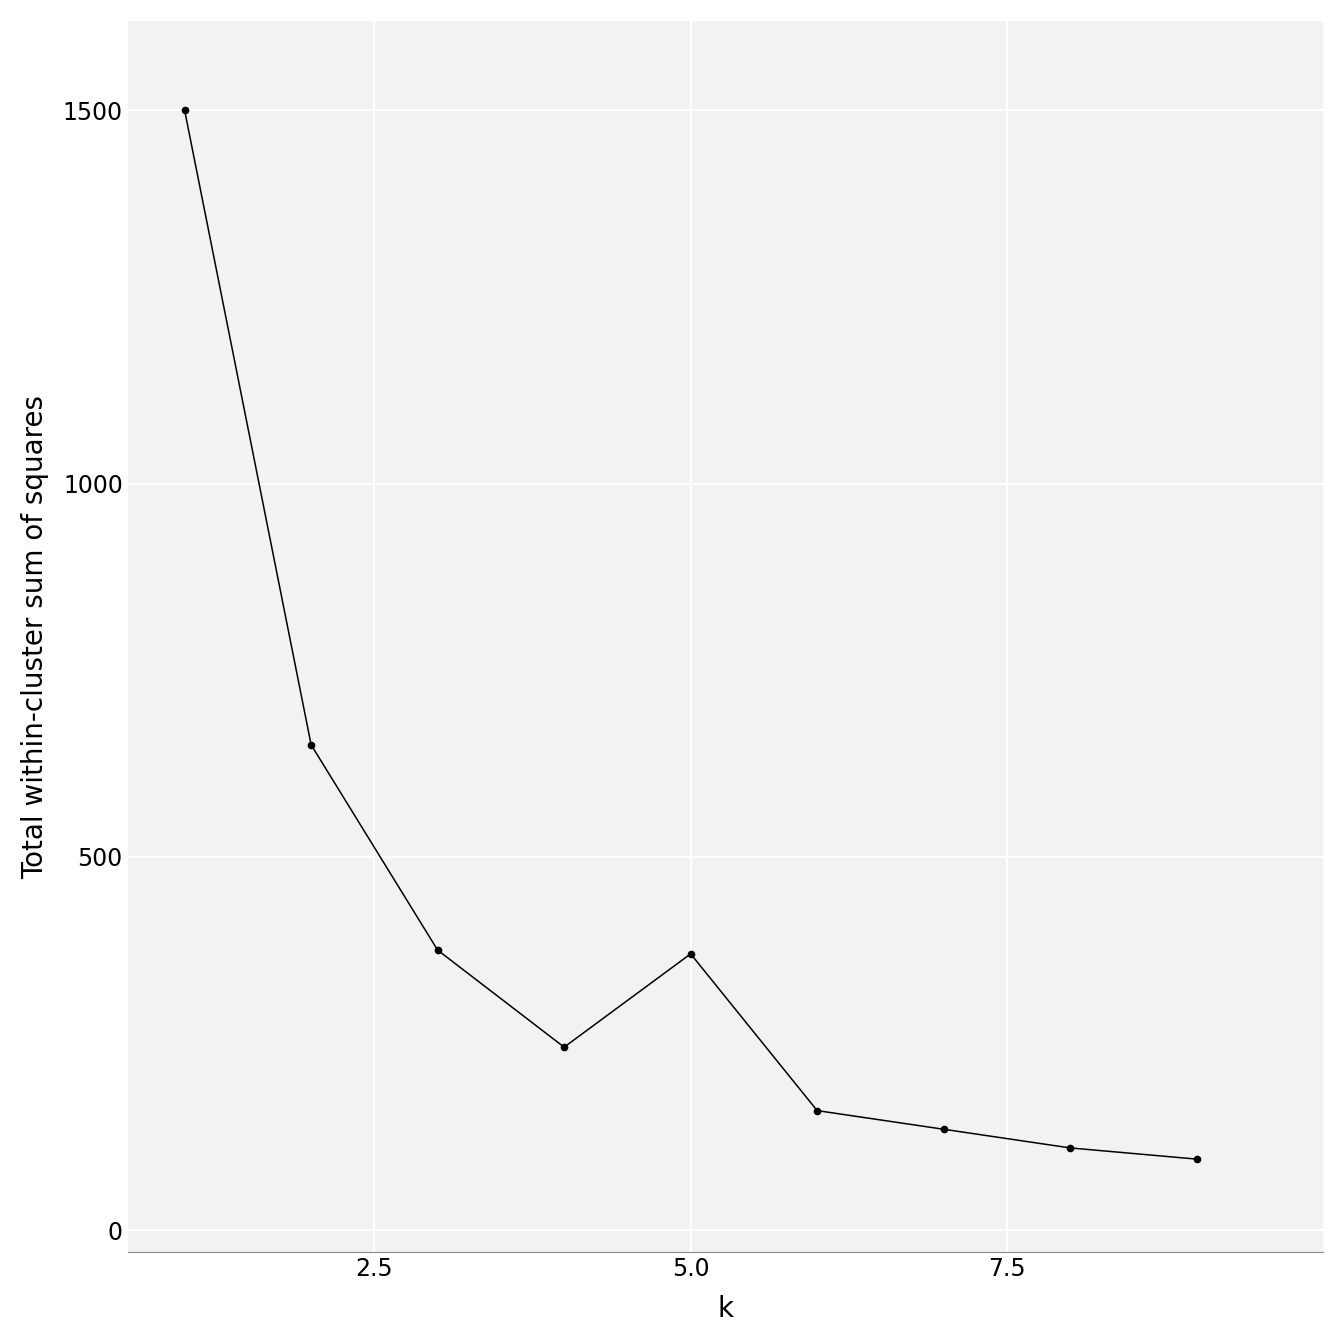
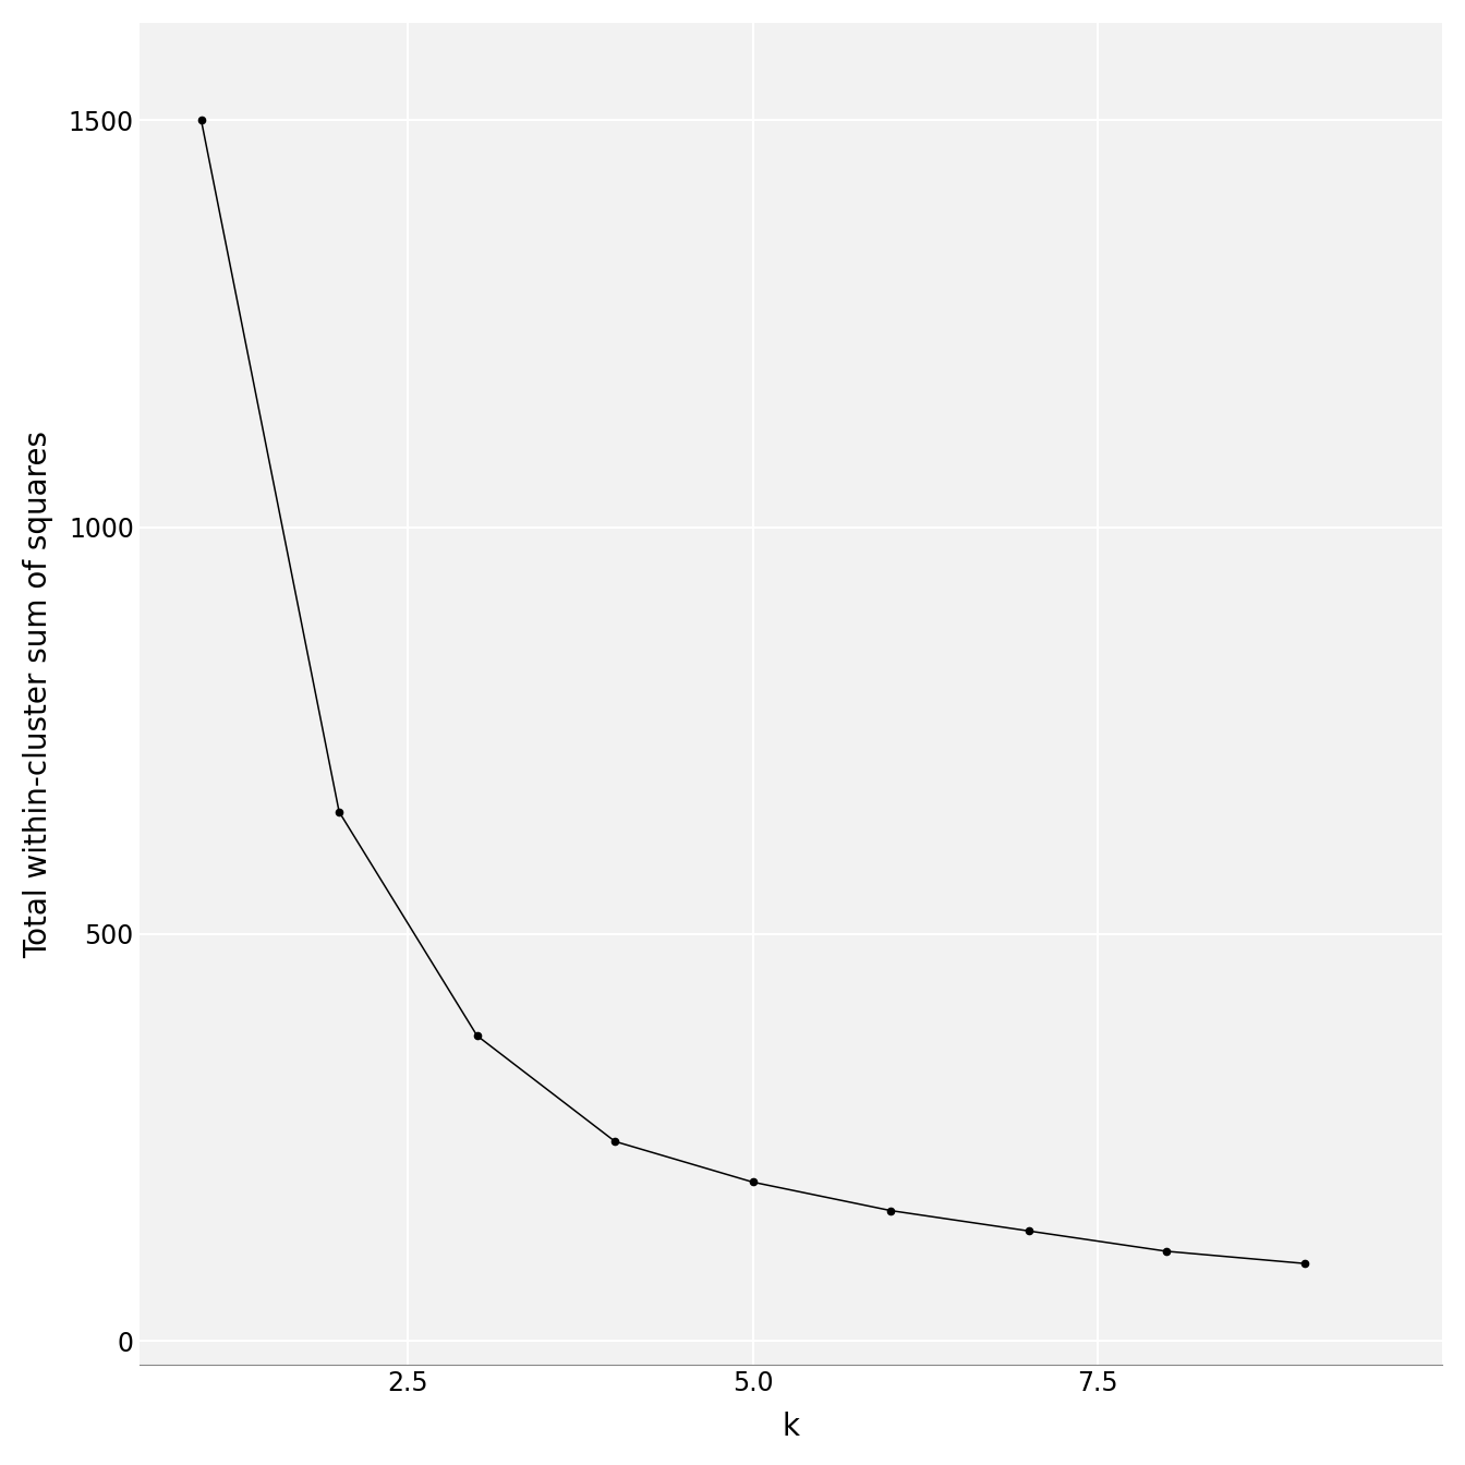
5.0: 370 -> 195
